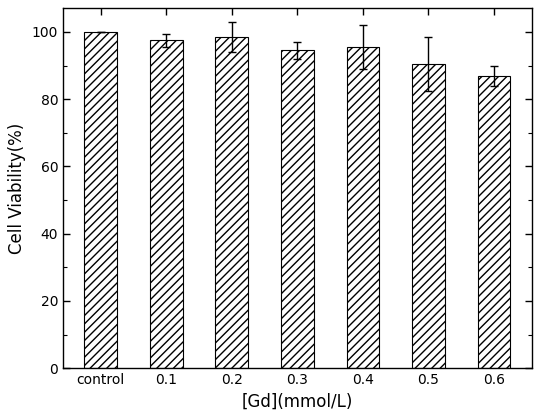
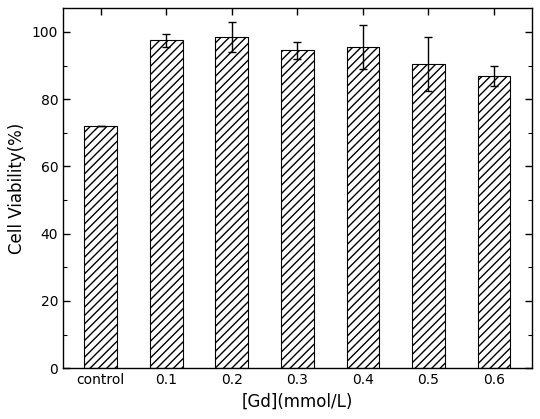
control: 100.0 -> 72.0
